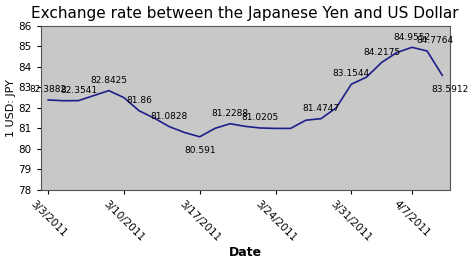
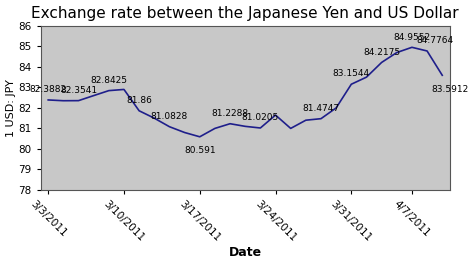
3/10/2011: 82.50 -> 82.90
3/24/2011: 81.00 -> 81.65
